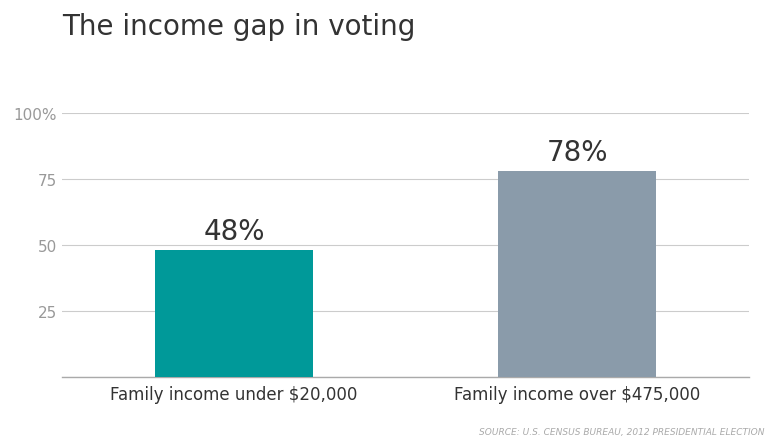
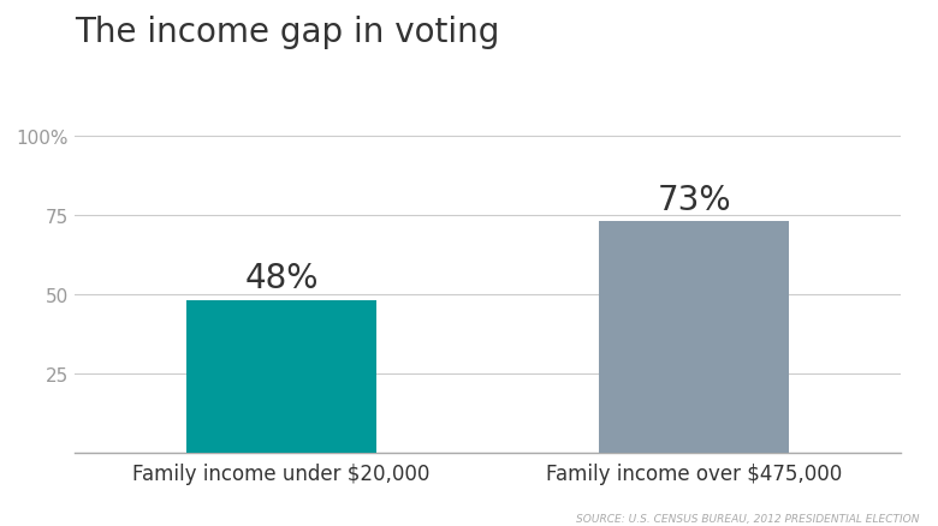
Family income over $475,000: 78% -> 73%
